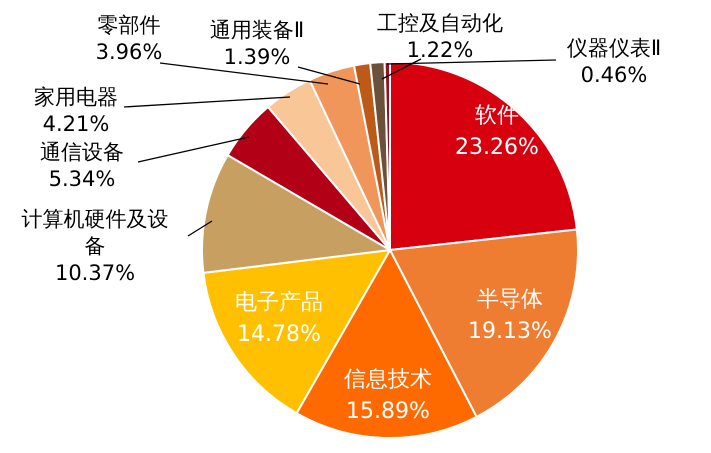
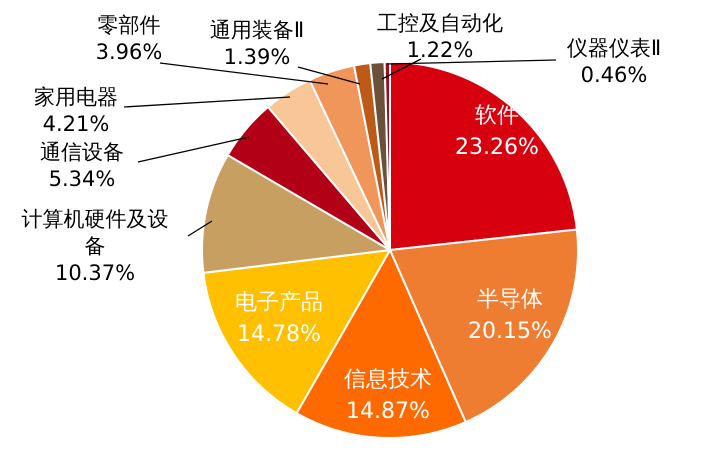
半导体: 19.13% -> 20.15%
信息技术: 15.89% -> 14.87%
